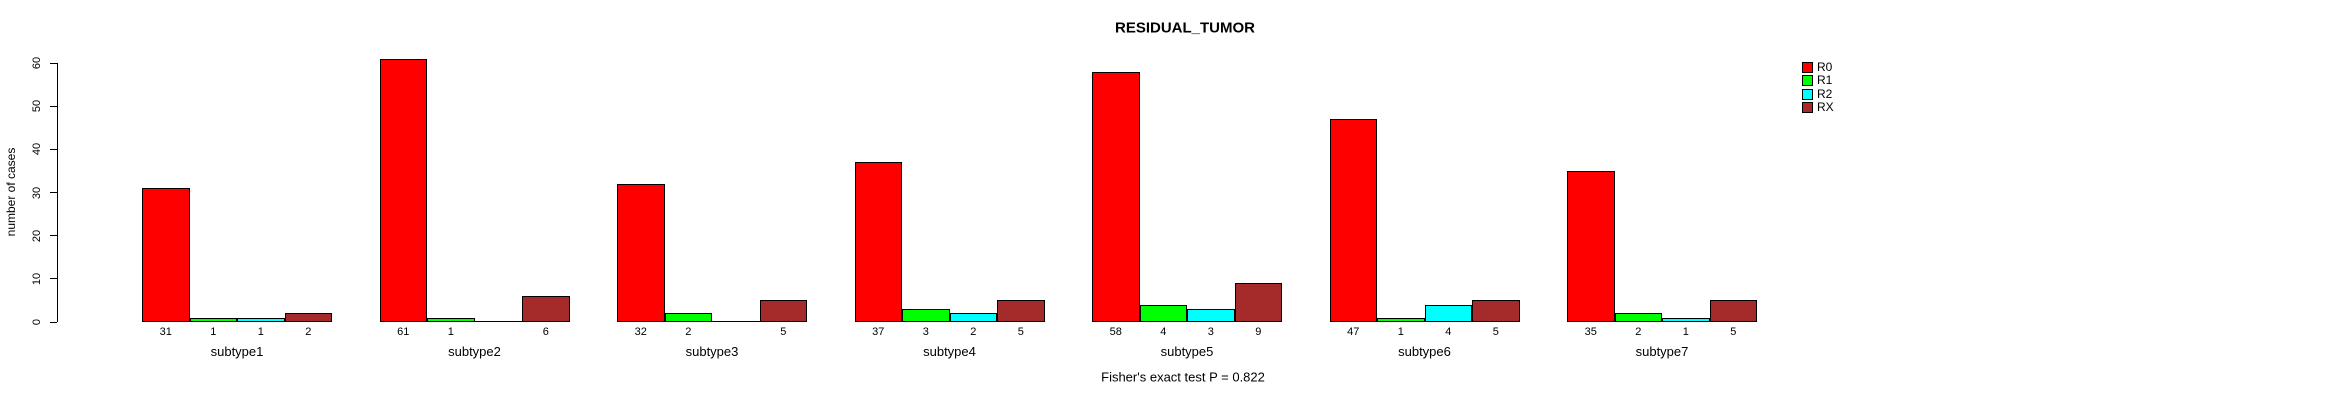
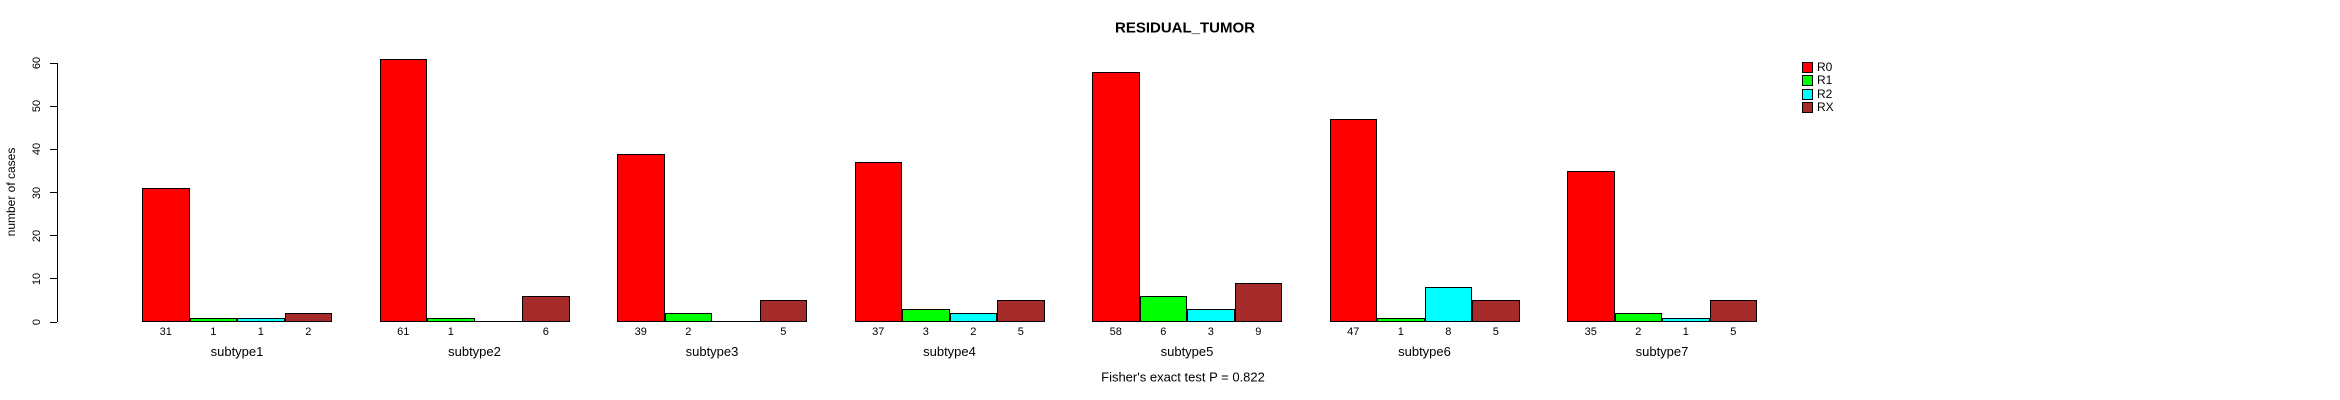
R0/subtype3: 32 -> 39
R1/subtype5: 4 -> 6
R2/subtype6: 4 -> 8
